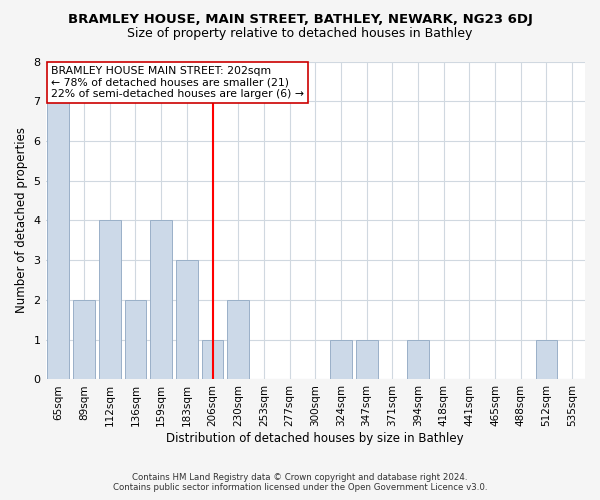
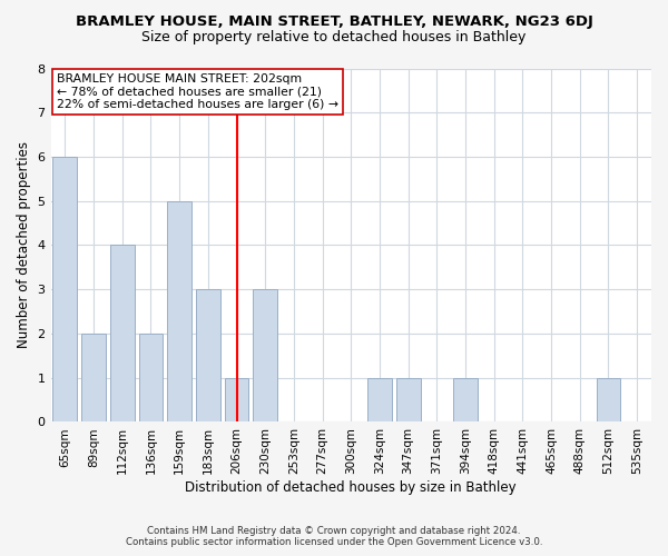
65sqm: 7 -> 6
159sqm: 4 -> 5
230sqm: 2 -> 3
